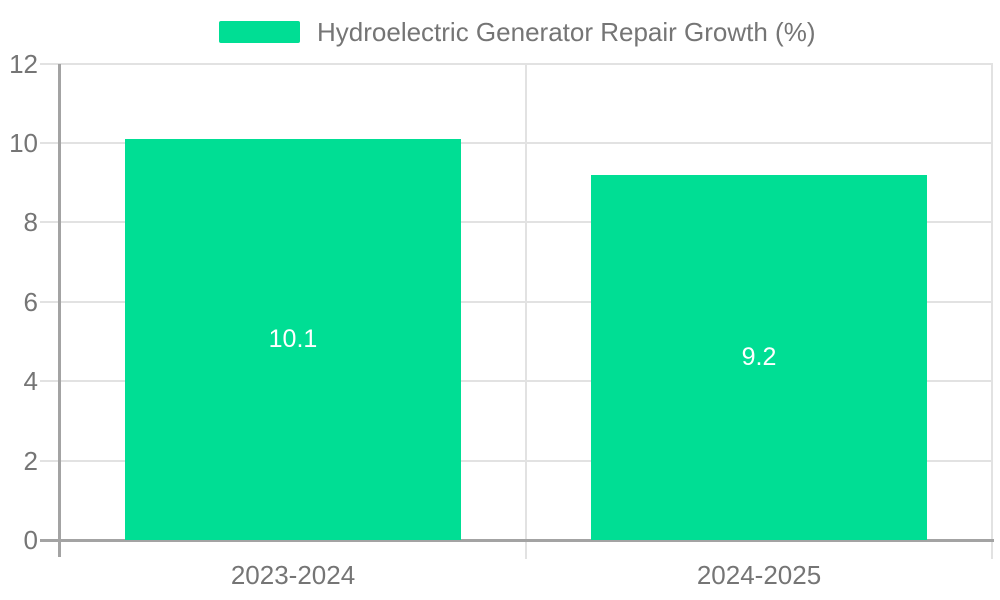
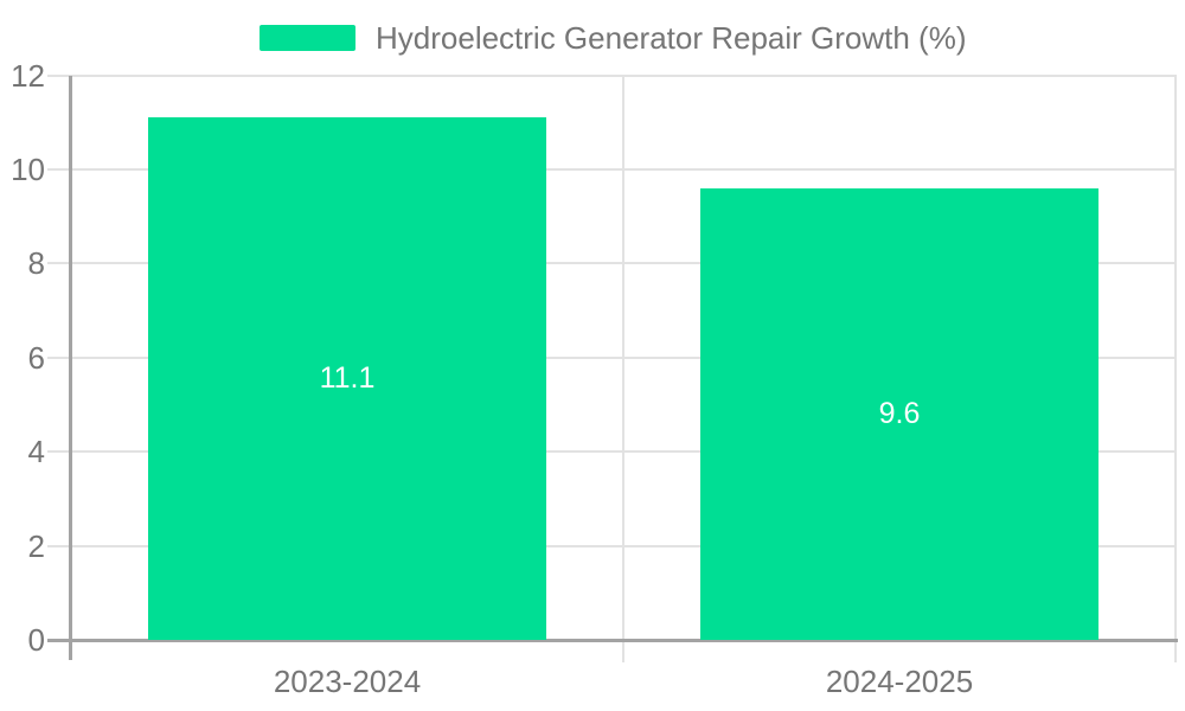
2023-2024: 10.1 -> 11.1
2024-2025: 9.2 -> 9.6
